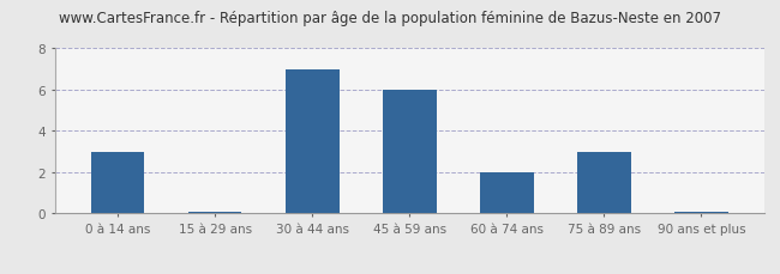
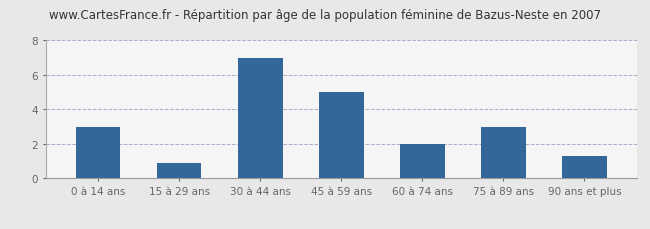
15 à 29 ans: 0.1 -> 0.9
45 à 59 ans: 6.0 -> 5.0
90 ans et plus: 0.1 -> 1.3
